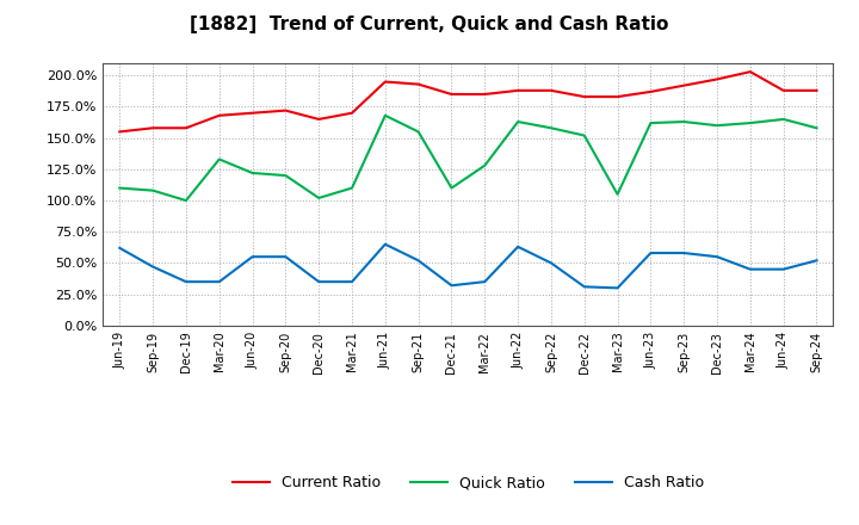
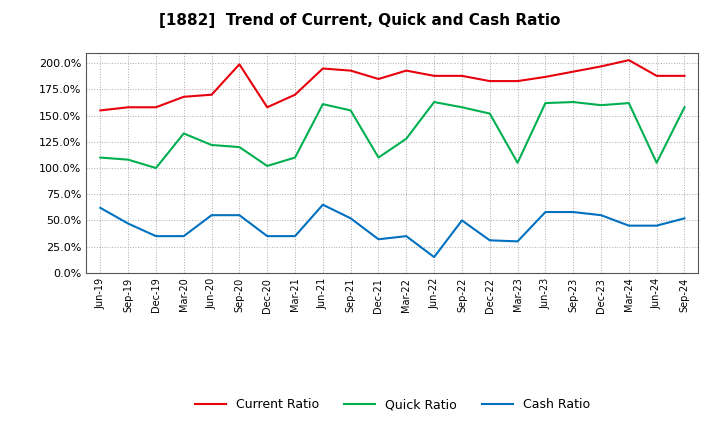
Current Ratio/Sep-20: 172% -> 199%
Current Ratio/Dec-20: 165% -> 158%
Quick Ratio/Jun-21: 168% -> 161%
Current Ratio/Mar-22: 185% -> 193%
Cash Ratio/Jun-22: 63% -> 15%
Quick Ratio/Jun-24: 165% -> 105%
